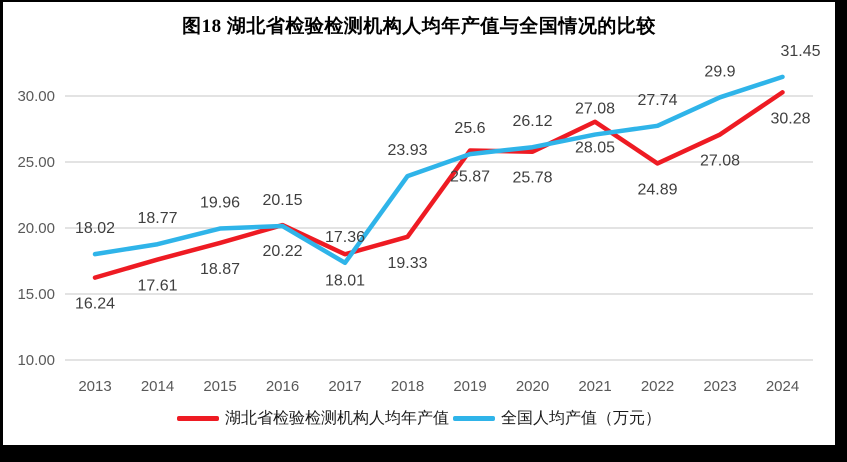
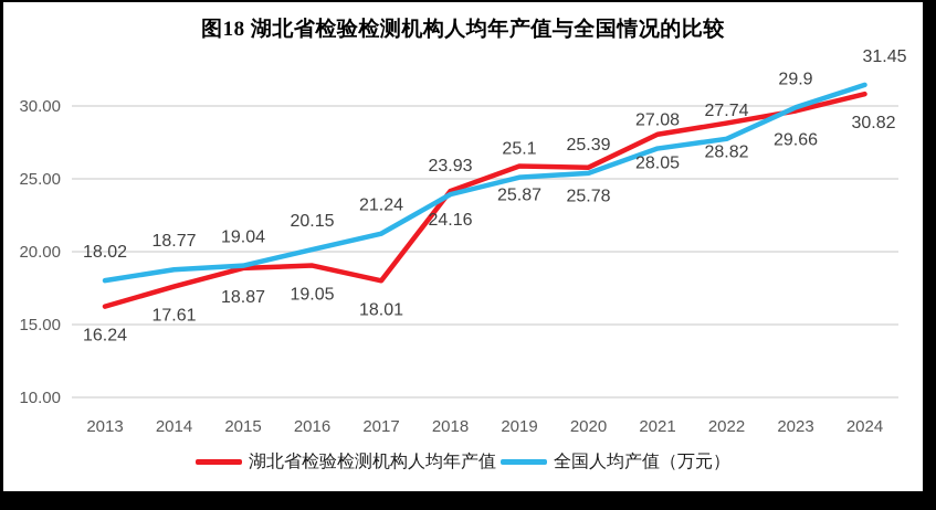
全国人均产值（万元）/2015: 19.96 -> 19.04
湖北省检验检测机构人均年产值/2016: 20.22 -> 19.05
全国人均产值（万元）/2017: 17.36 -> 21.24
湖北省检验检测机构人均年产值/2018: 19.33 -> 24.16
全国人均产值（万元）/2019: 25.6 -> 25.1
全国人均产值（万元）/2020: 26.12 -> 25.39
湖北省检验检测机构人均年产值/2022: 24.89 -> 28.82
湖北省检验检测机构人均年产值/2023: 27.08 -> 29.66
湖北省检验检测机构人均年产值/2024: 30.28 -> 30.82
